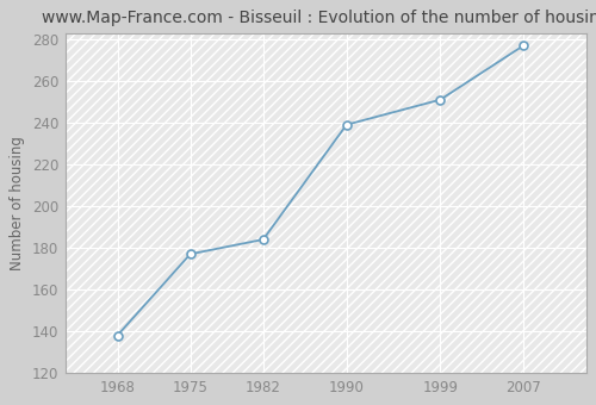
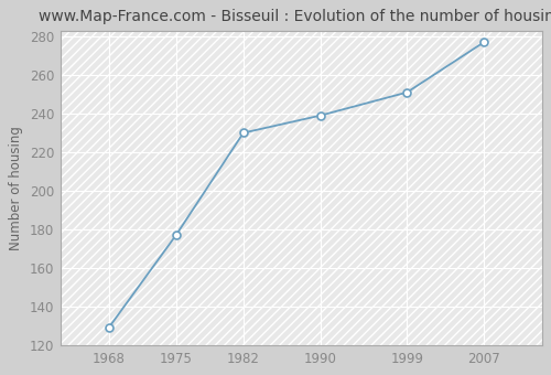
1968: 138 -> 129
1982: 184 -> 230
